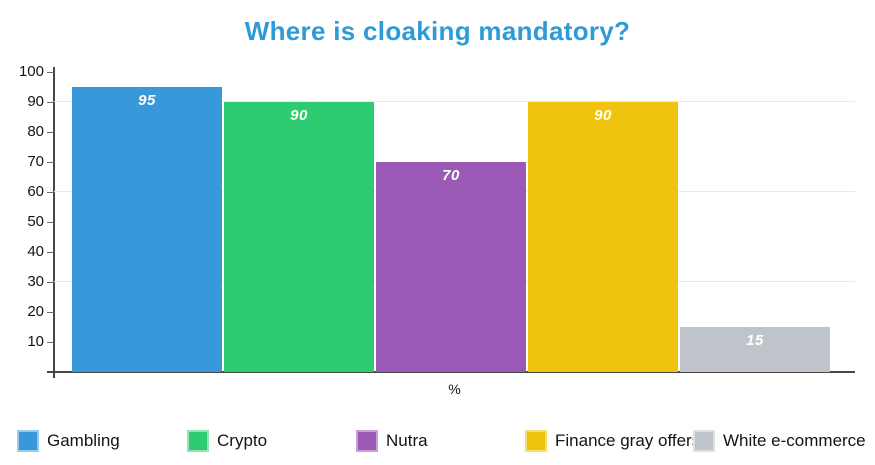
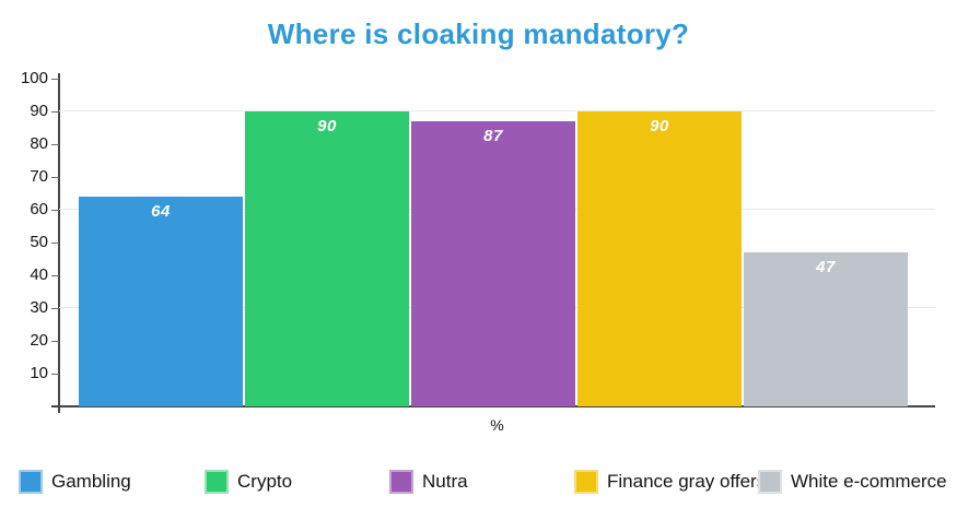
Gambling: 95 -> 64
Nutra: 70 -> 87
White e-commerce: 15 -> 47
